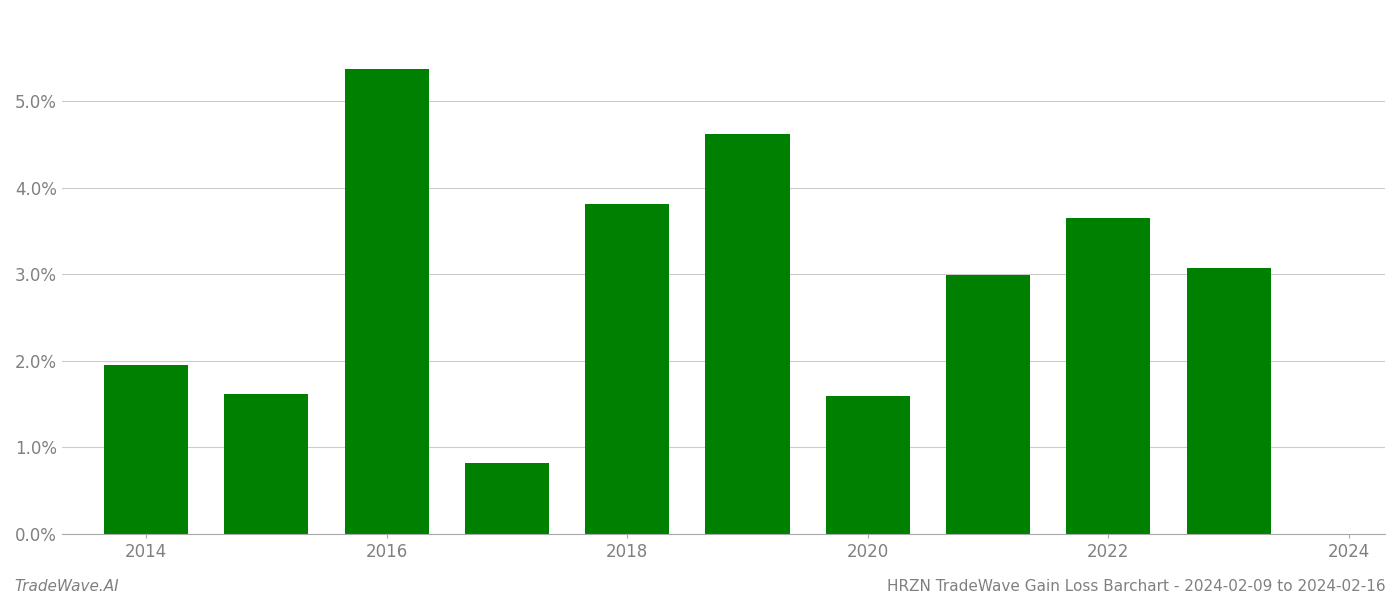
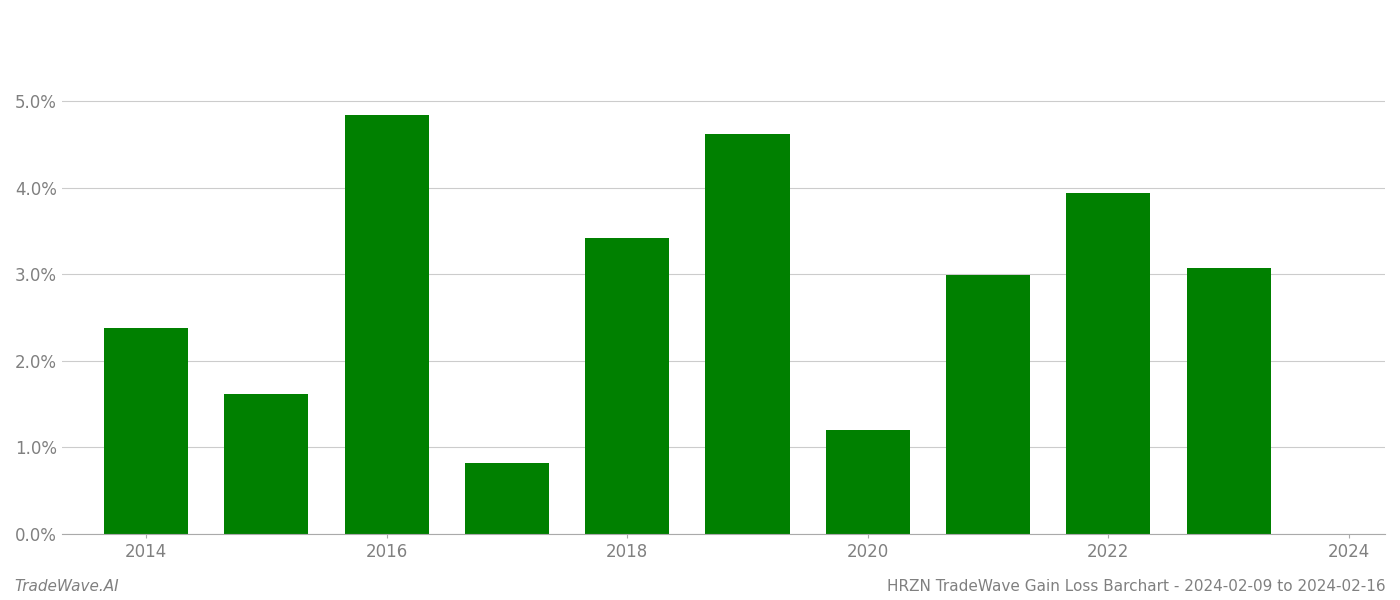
2014: 1.95% -> 2.38%
2016: 5.37% -> 4.84%
2018: 3.82% -> 3.42%
2020: 1.60% -> 1.20%
2022: 3.65% -> 3.94%
